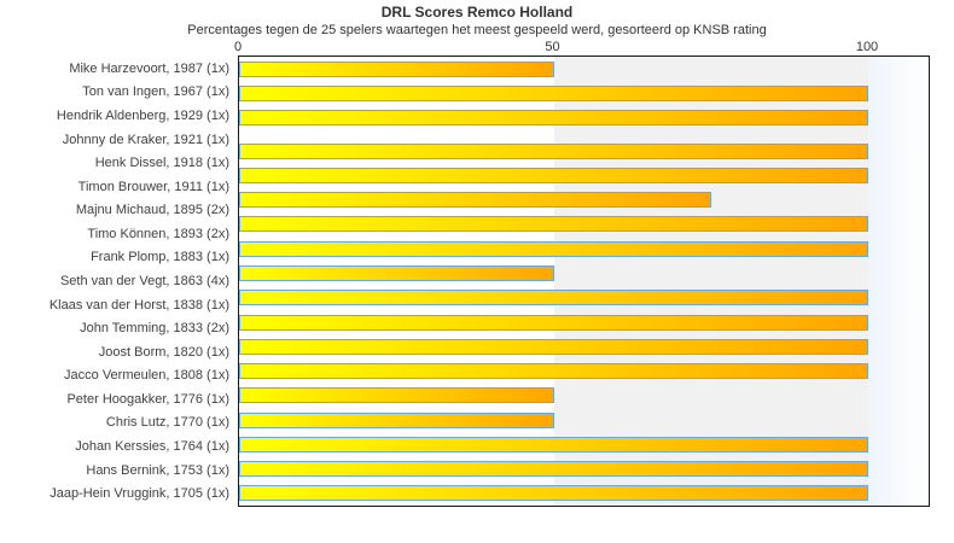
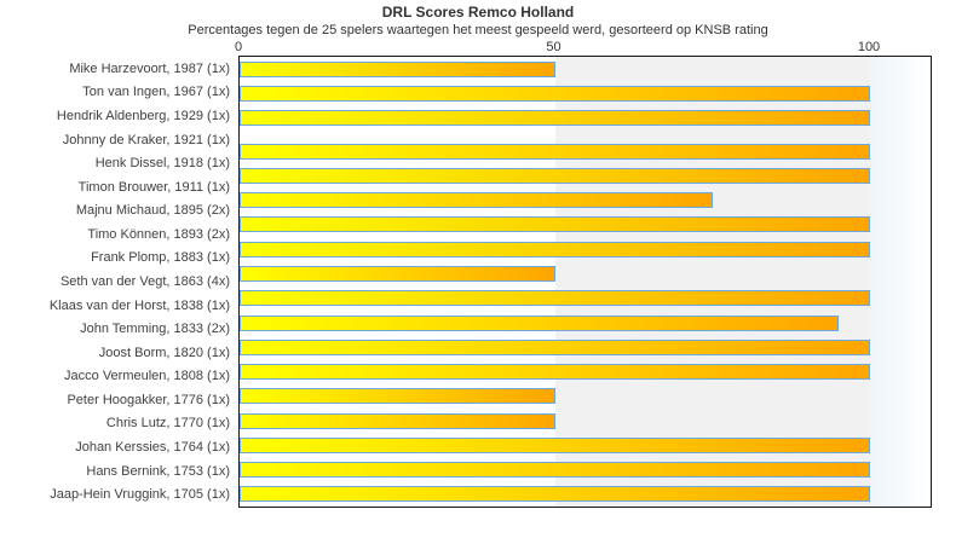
John Temming, 1833 (2x): 100 -> 95
